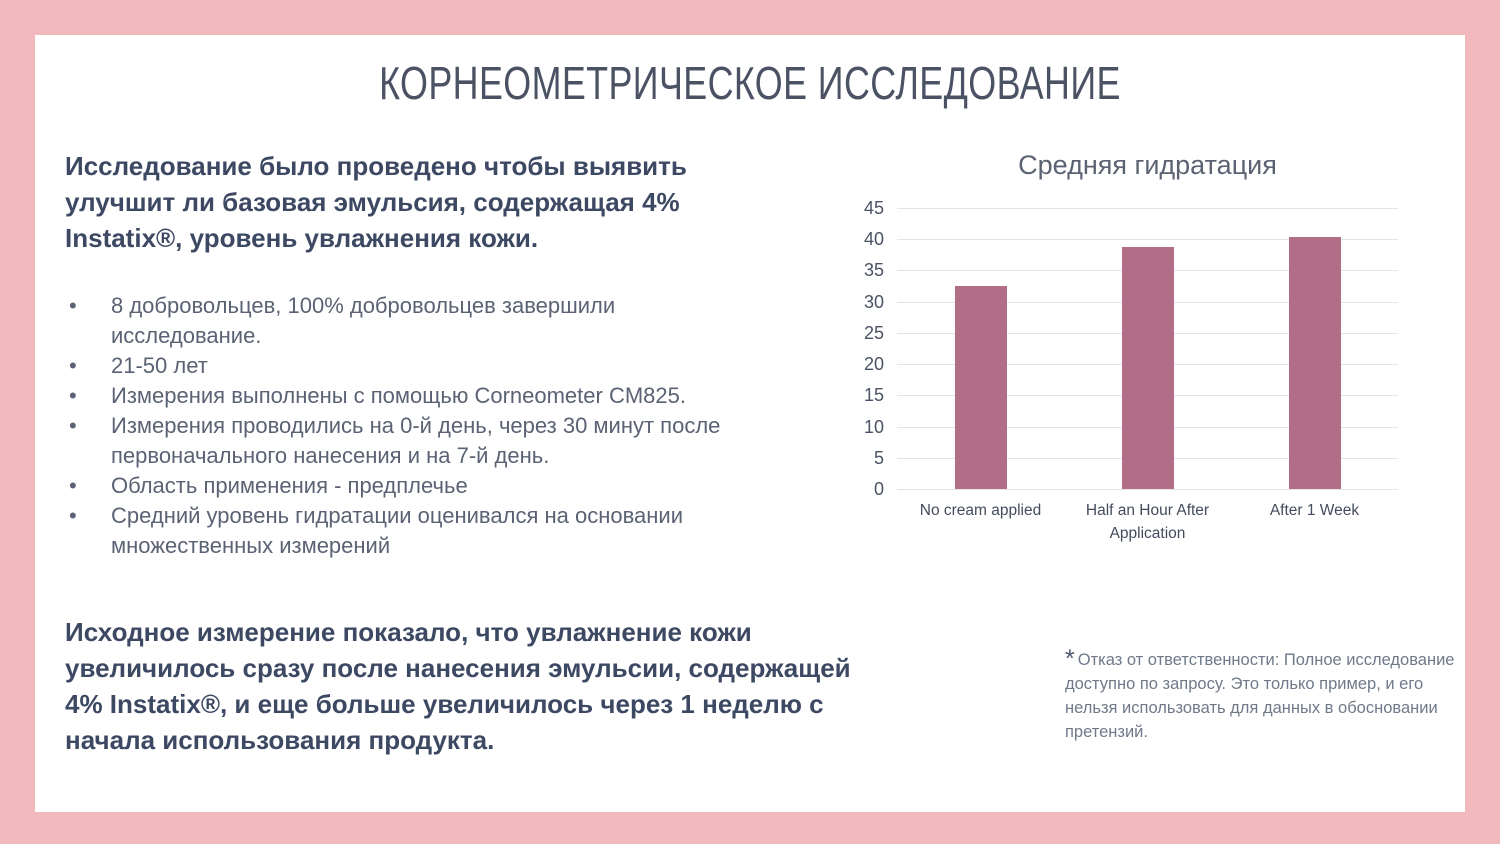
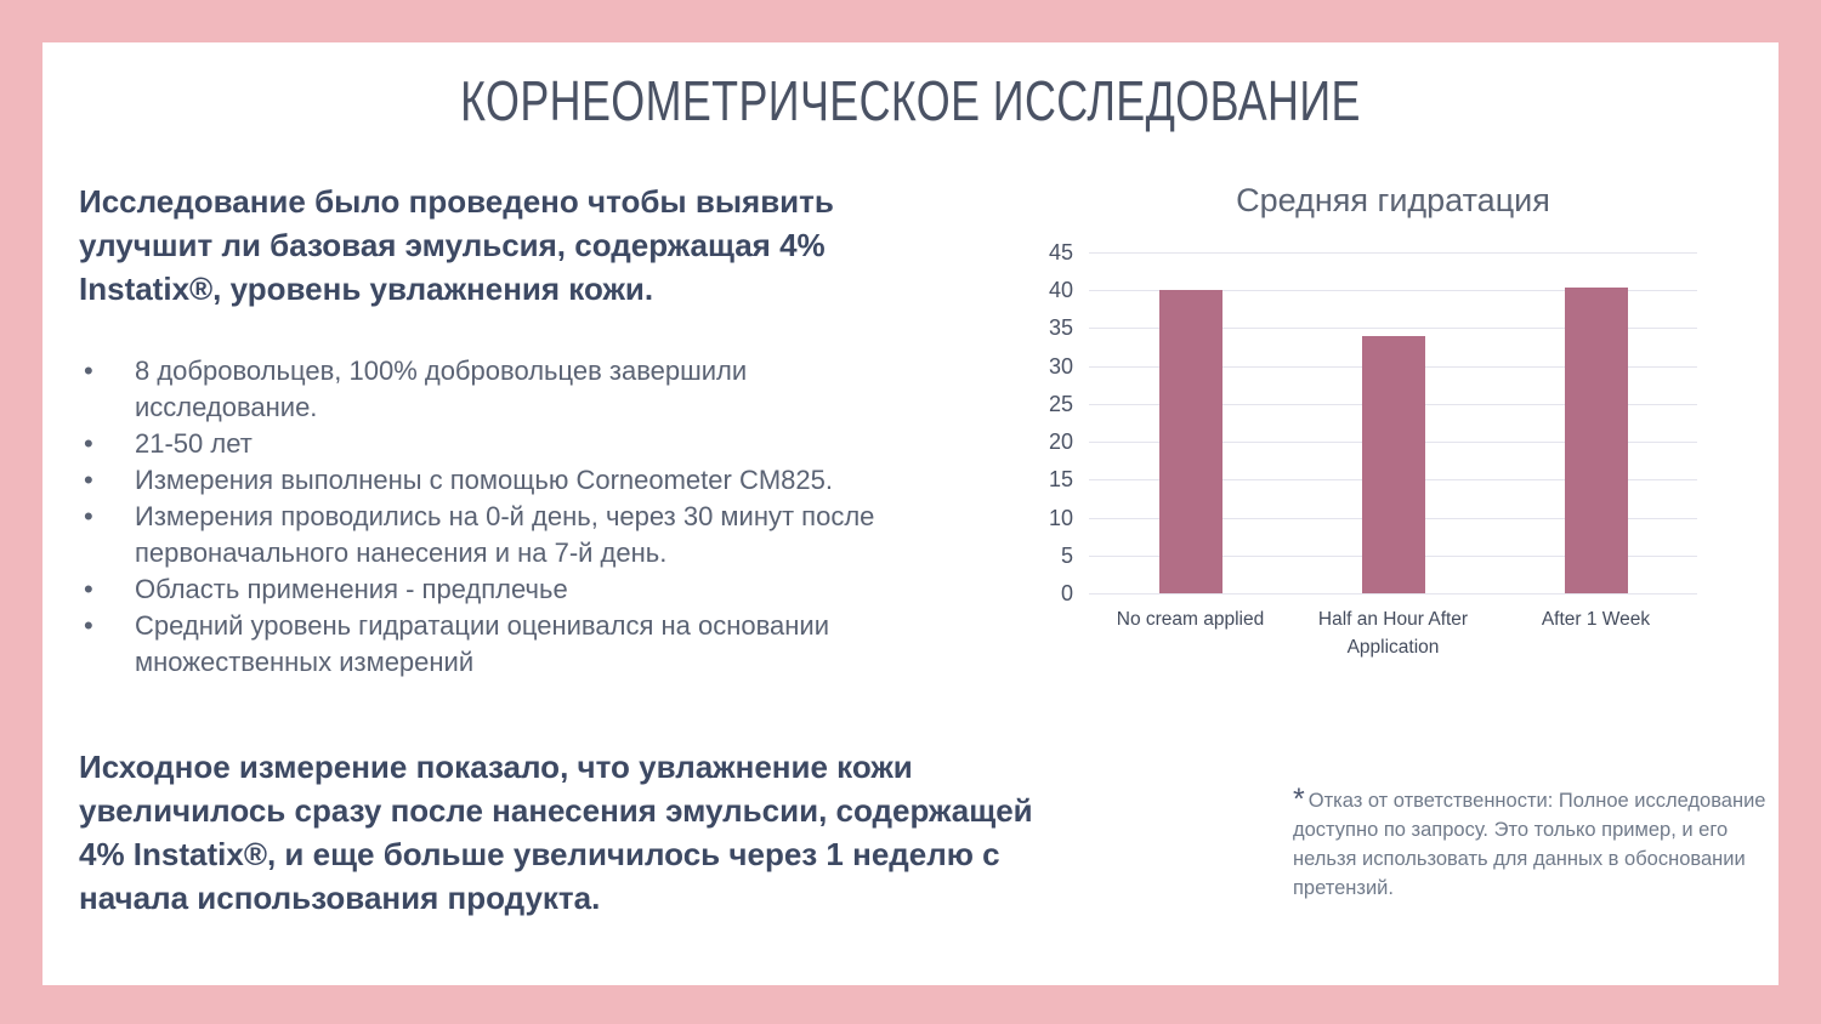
No cream applied: 32 -> 40
Half an Hour After Application: 39 -> 34
